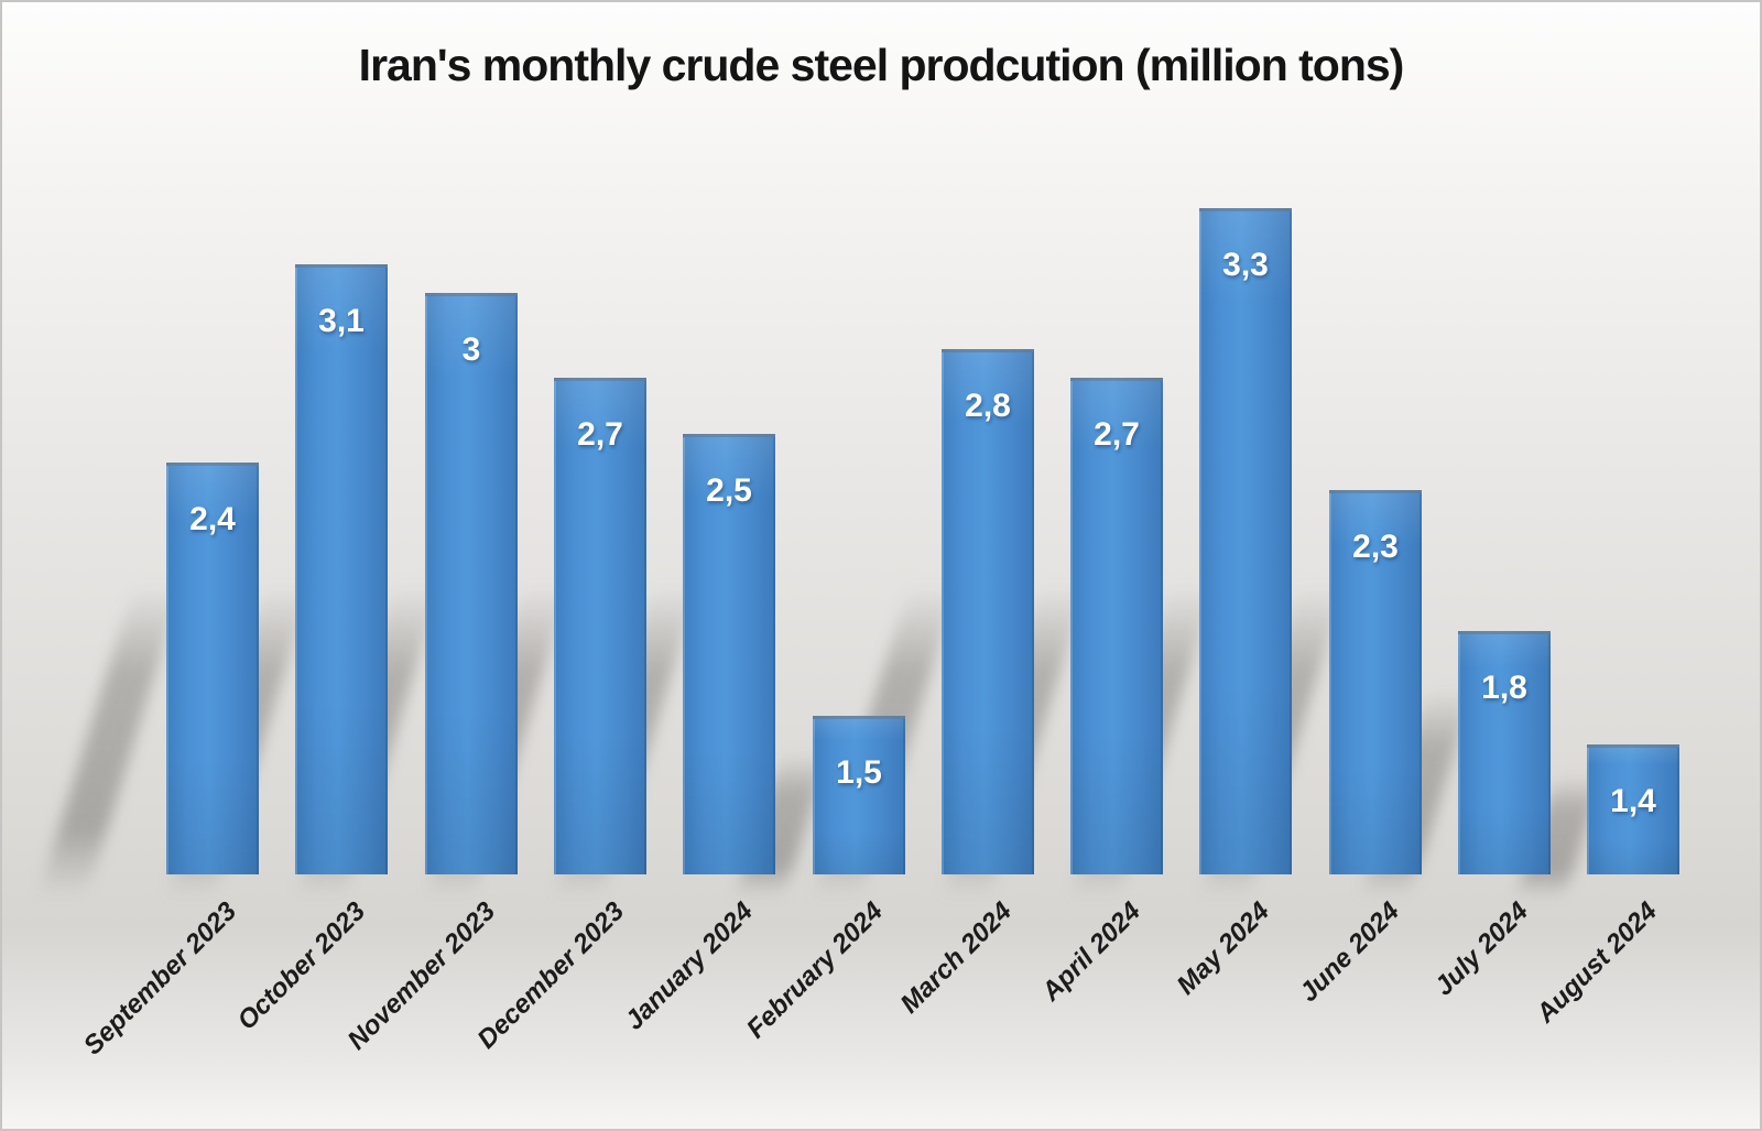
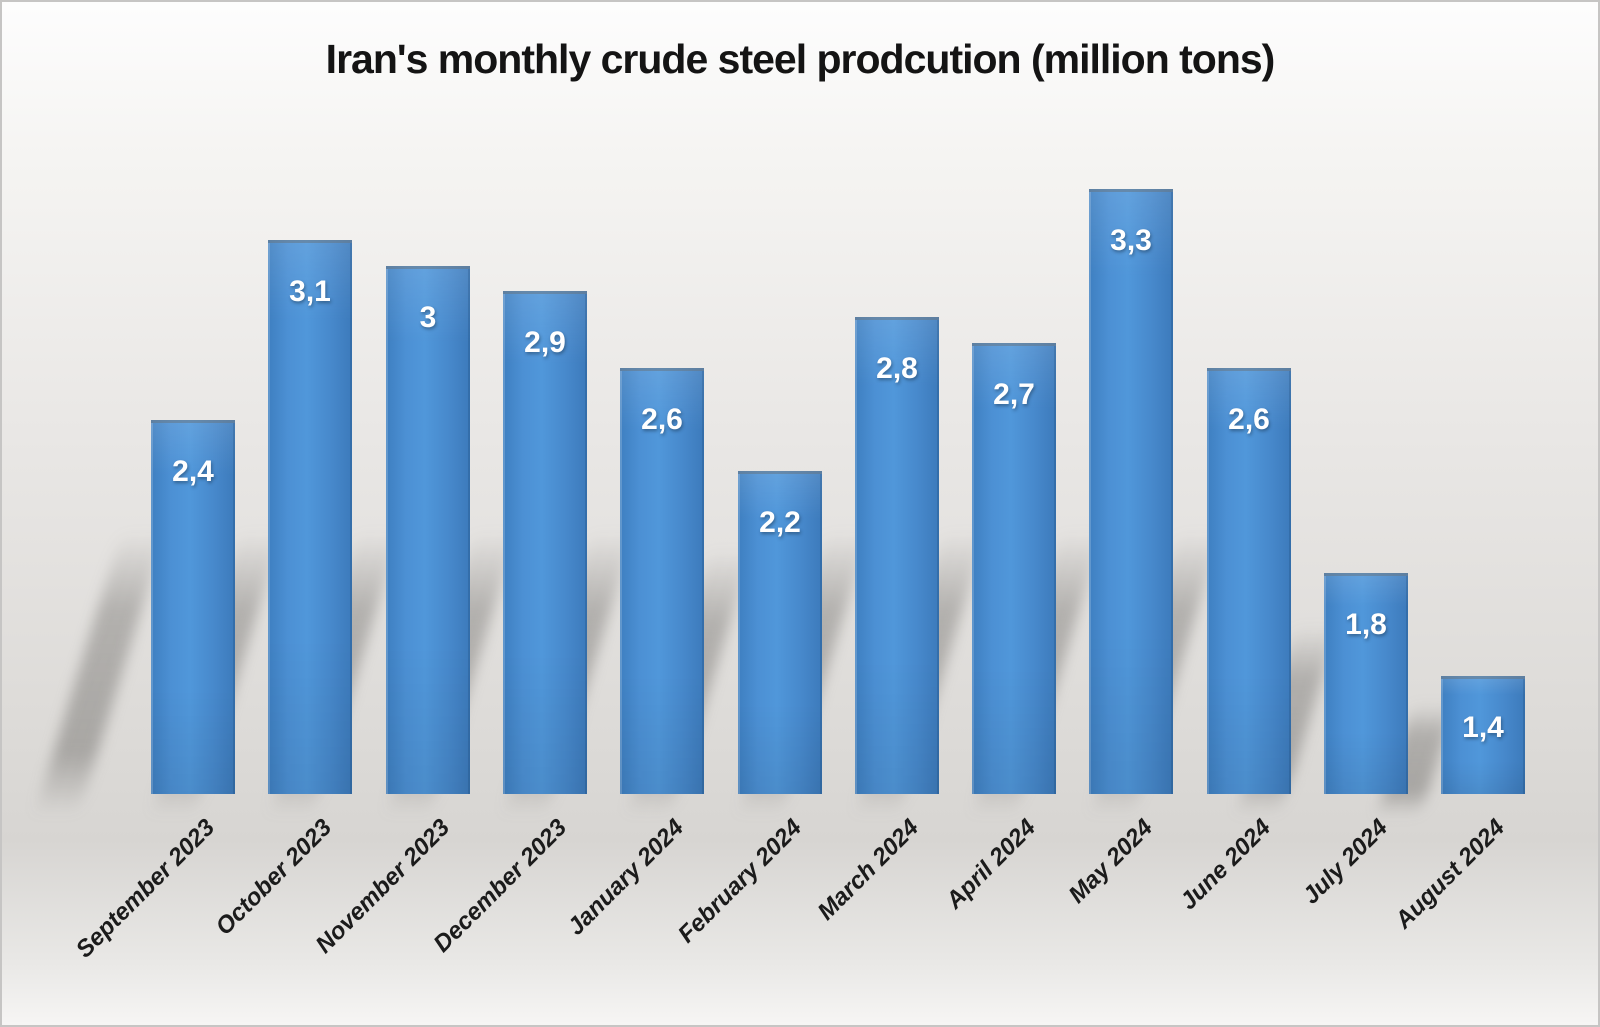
December 2023: 2,7 -> 2,9
January 2024: 2,5 -> 2,6
February 2024: 1,5 -> 2,2
June 2024: 2,3 -> 2,6
